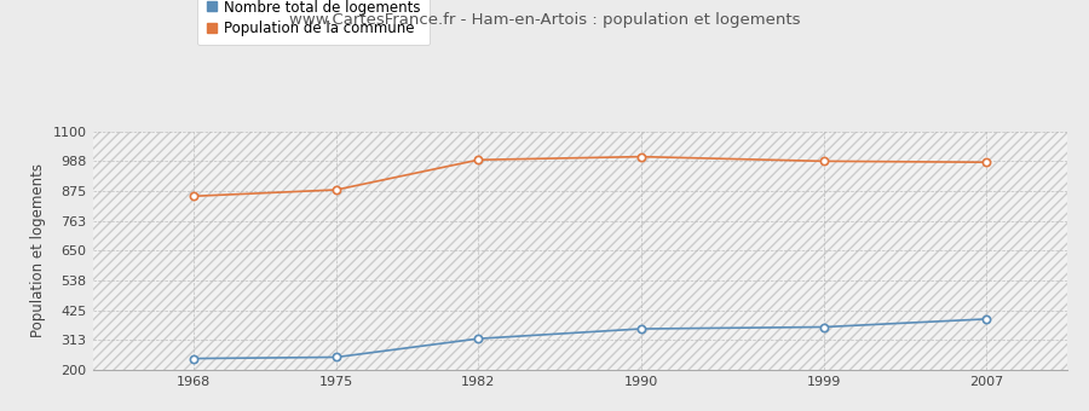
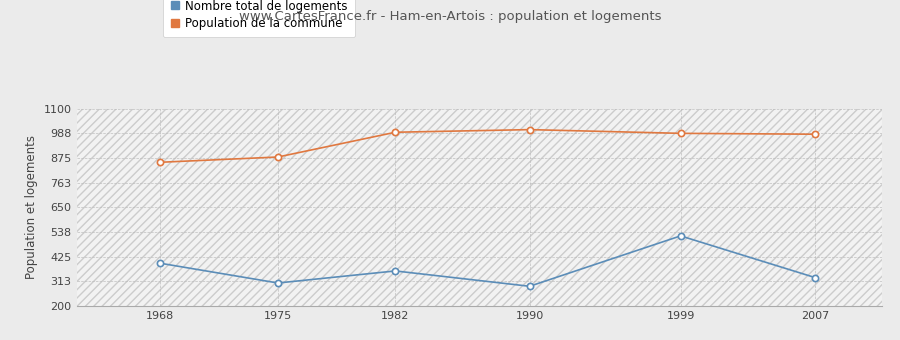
Nombre total de logements/1968: 243 -> 395
Nombre total de logements/1975: 248 -> 305
Nombre total de logements/1982: 318 -> 360
Nombre total de logements/1990: 355 -> 290
Nombre total de logements/1999: 362 -> 520
Nombre total de logements/2007: 392 -> 330
